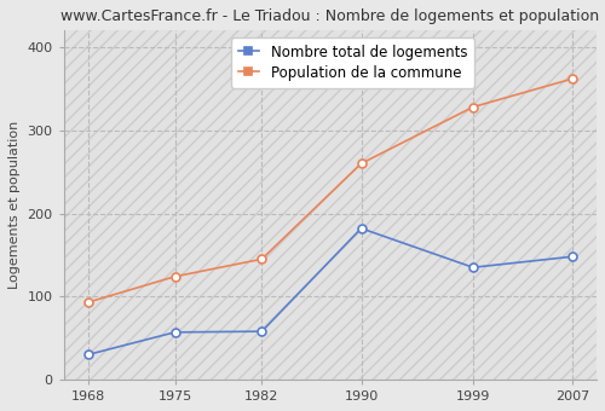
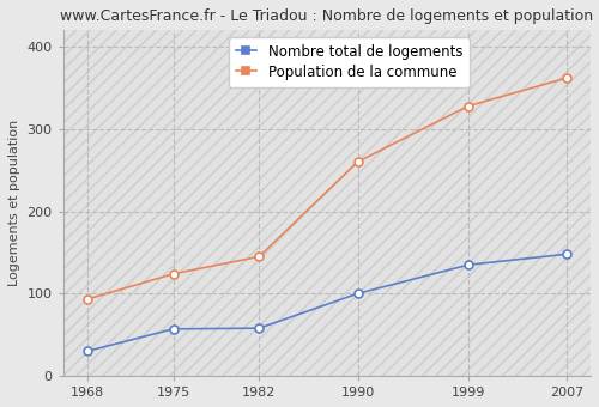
Nombre total de logements/1990: 182 -> 100
